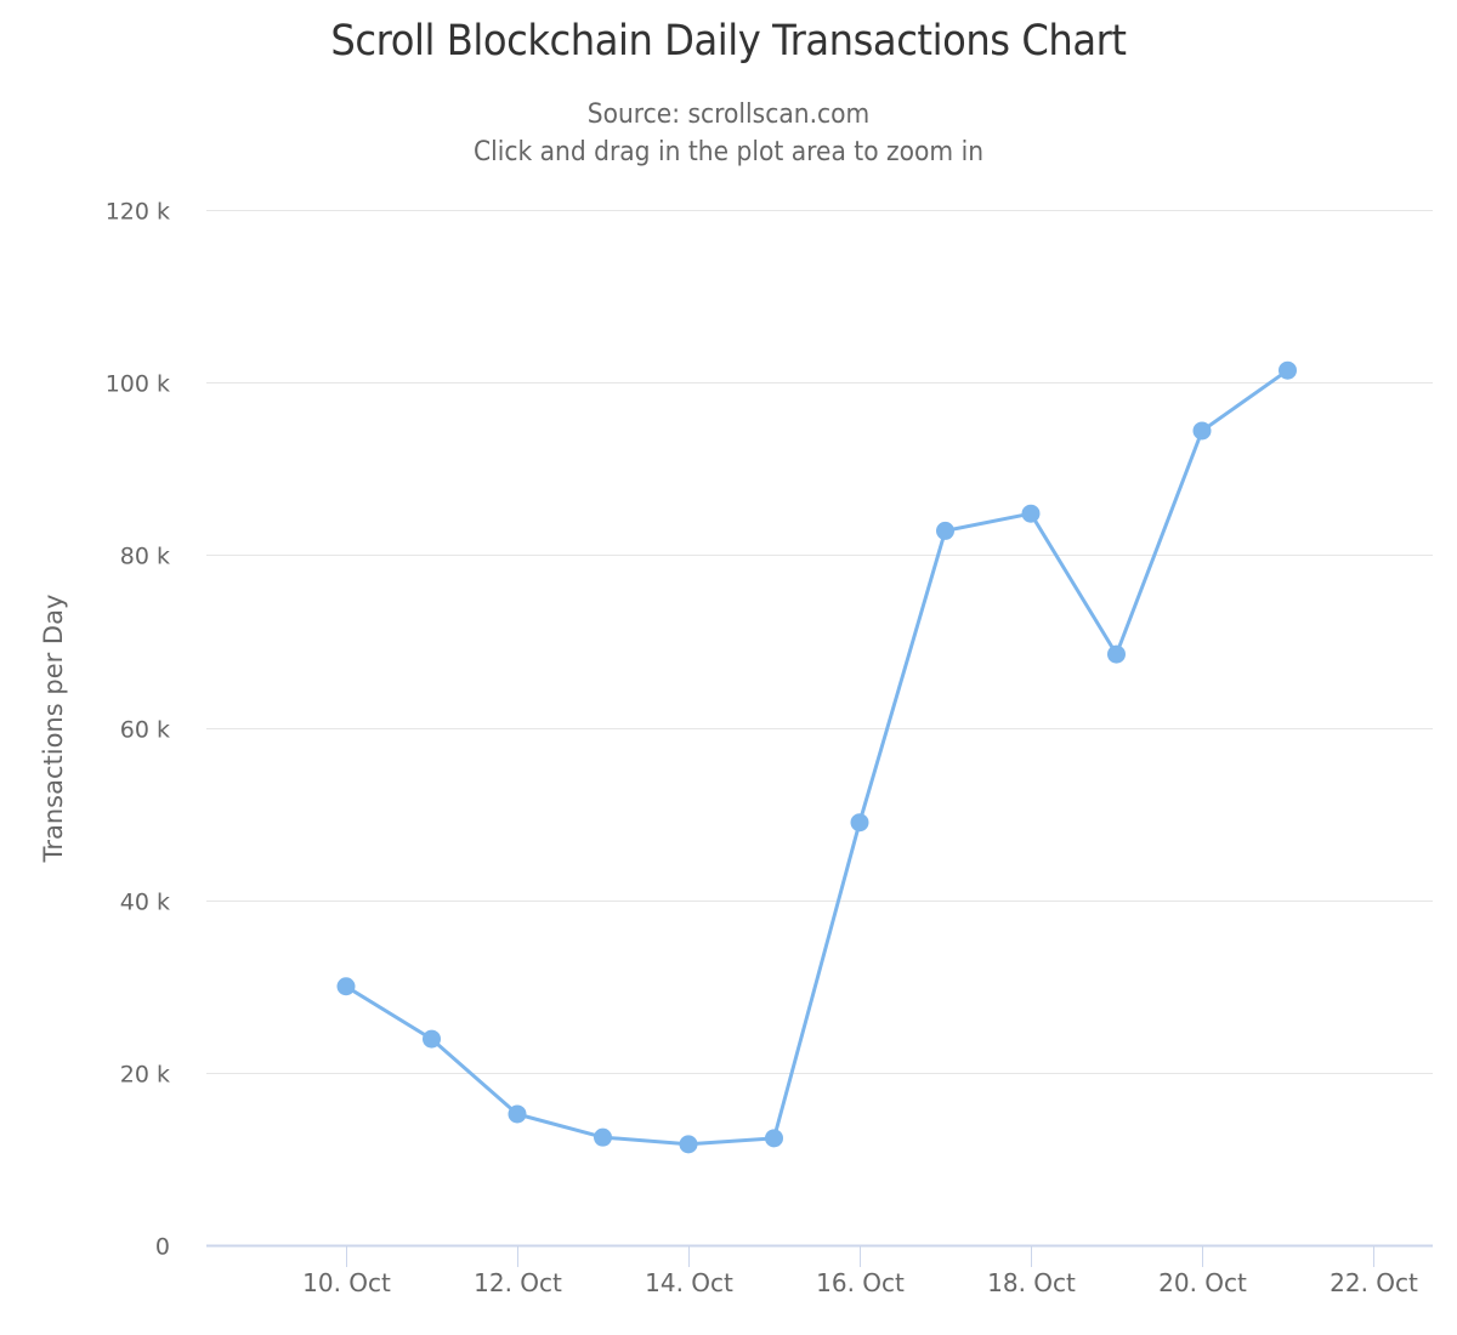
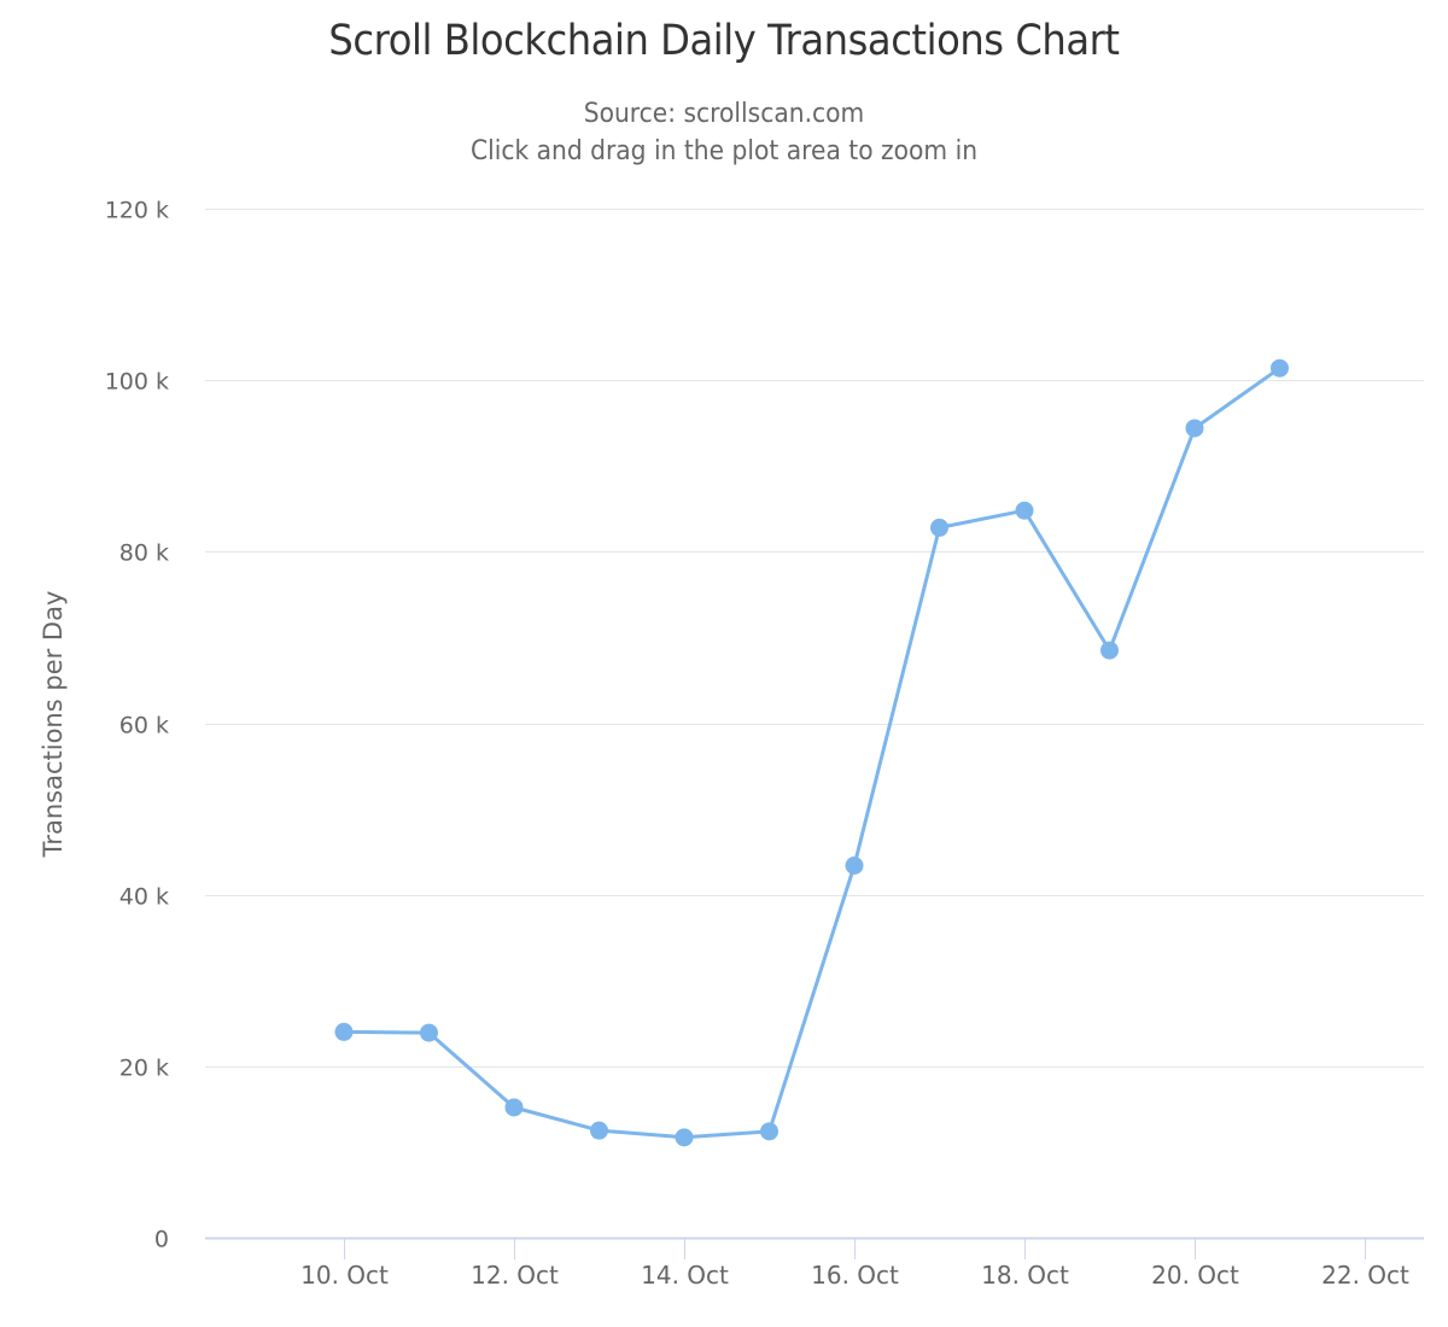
10. Oct: 30k -> 24k
16. Oct: 49k -> 43k
